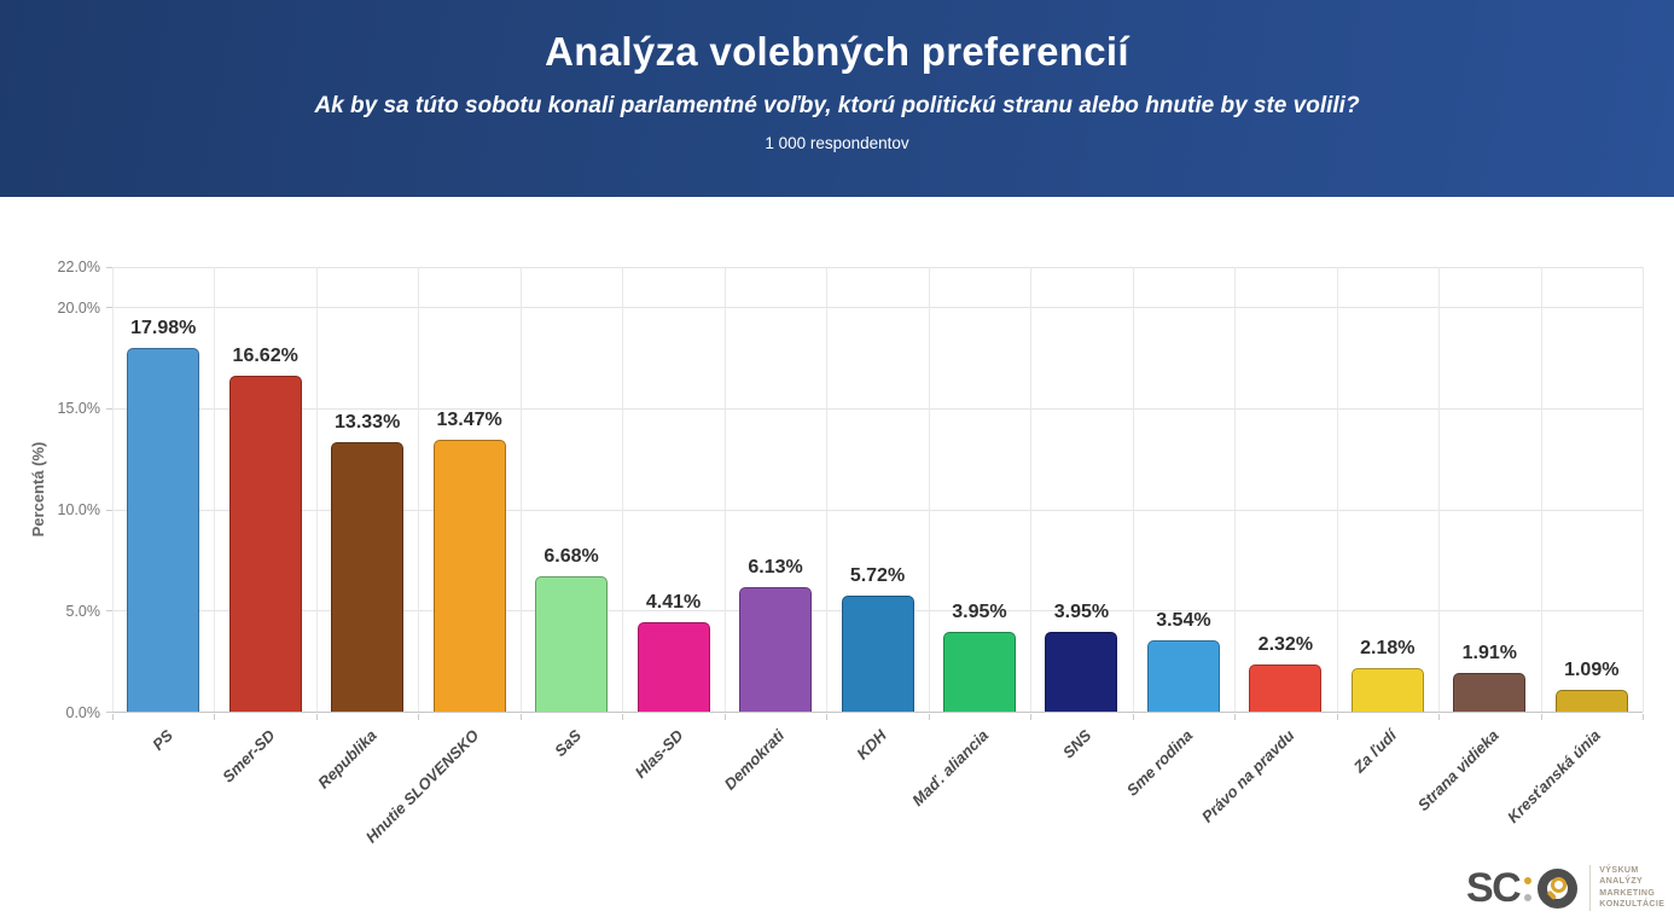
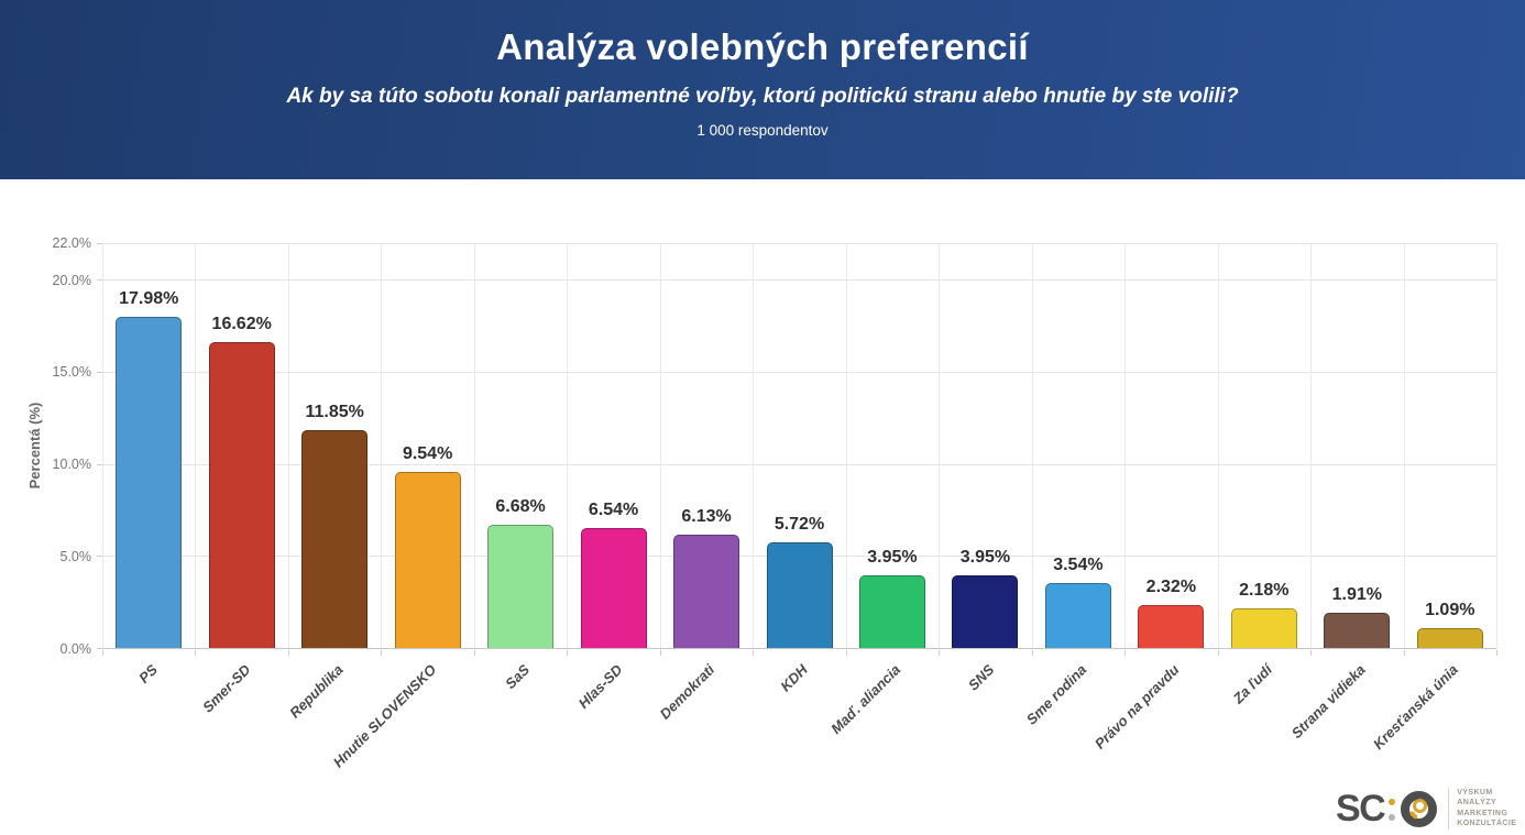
Republika: 13.33% -> 11.85%
Hnutie SLOVENSKO: 13.47% -> 9.54%
Hlas-SD: 4.41% -> 6.54%
